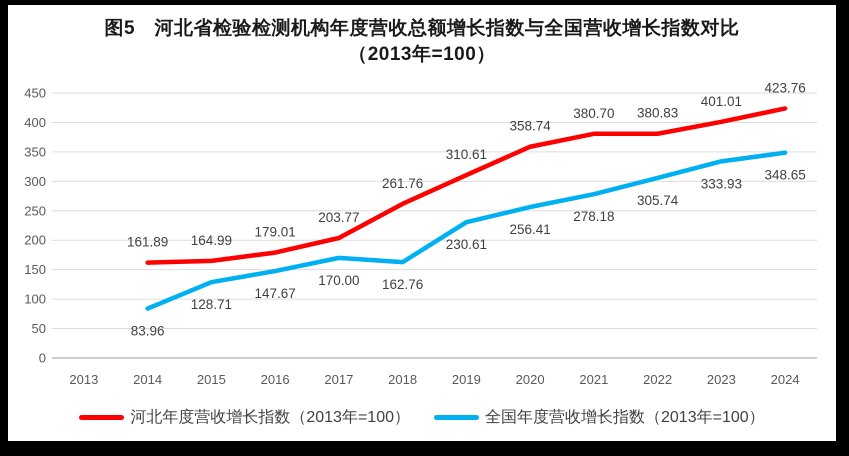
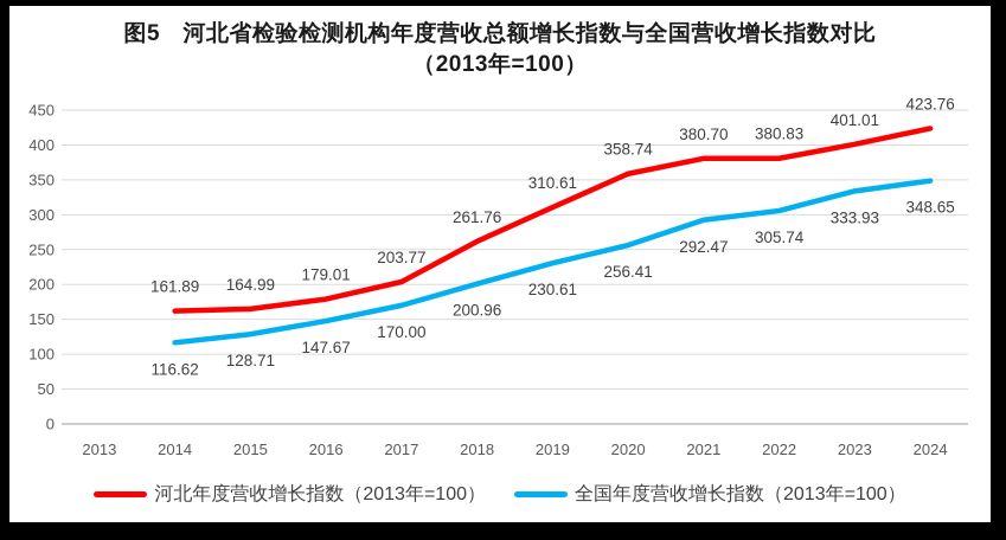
全国年度营收增长指数（2013年=100）/2014: 83.96 -> 116.62
全国年度营收增长指数（2013年=100）/2018: 162.76 -> 200.96
全国年度营收增长指数（2013年=100）/2021: 278.18 -> 292.47
